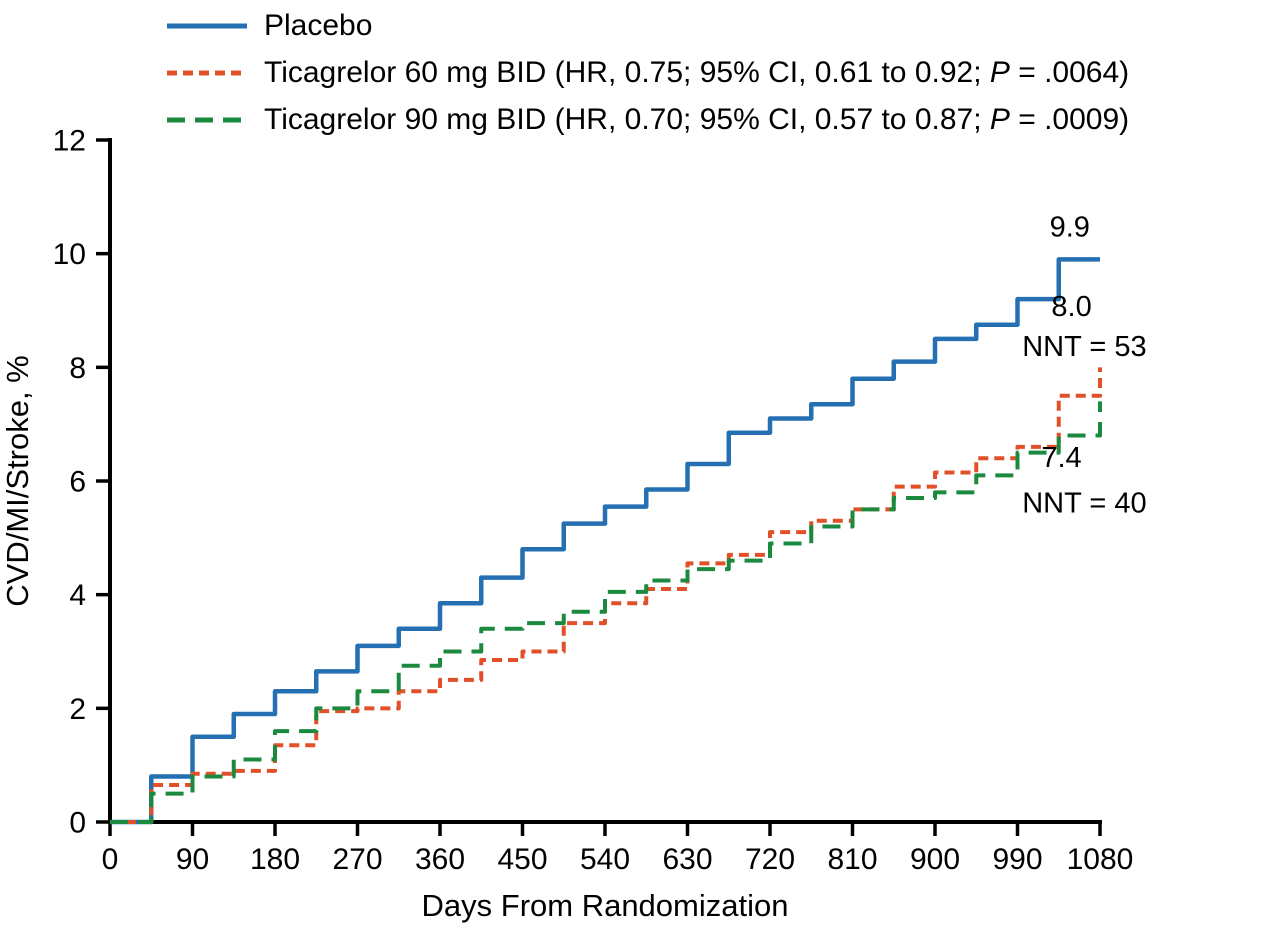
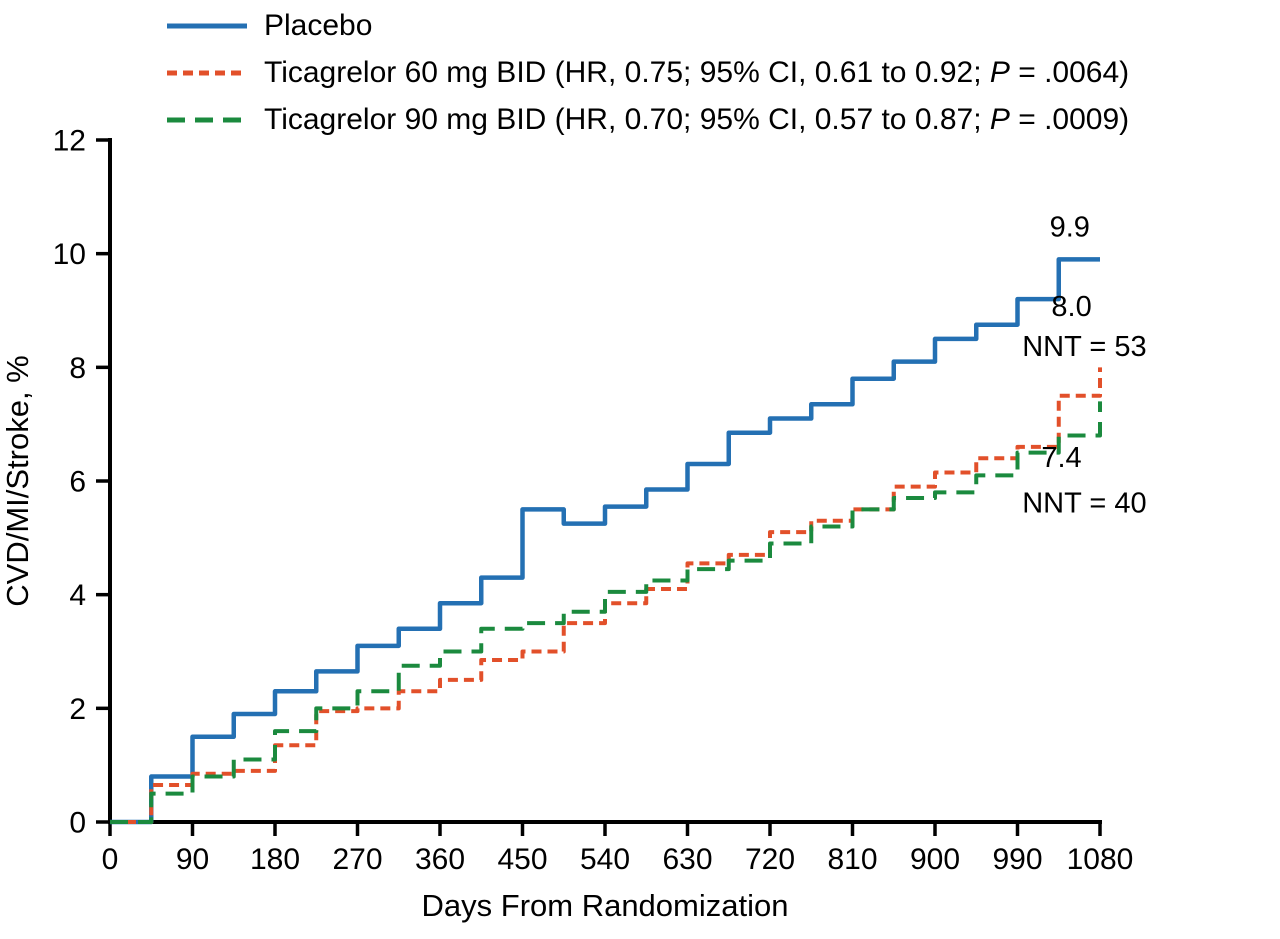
Placebo/450: 4.8 -> 5.5
